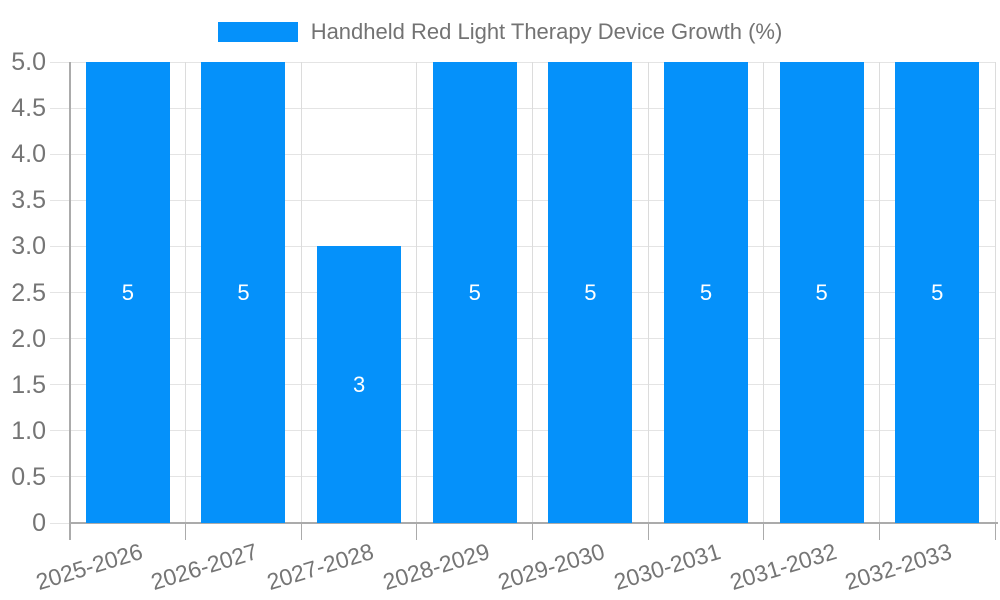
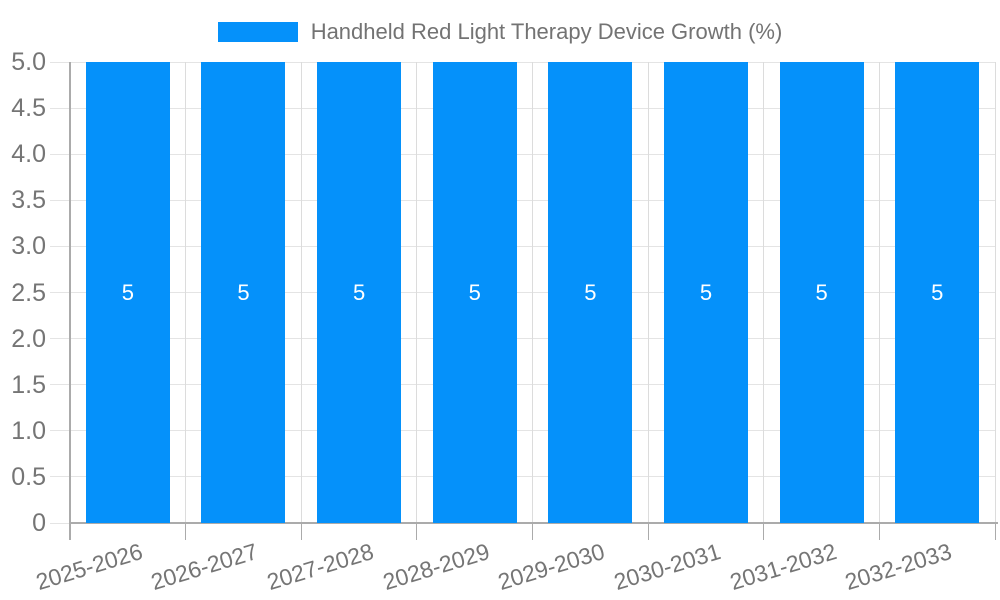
2027-2028: 3 -> 5
